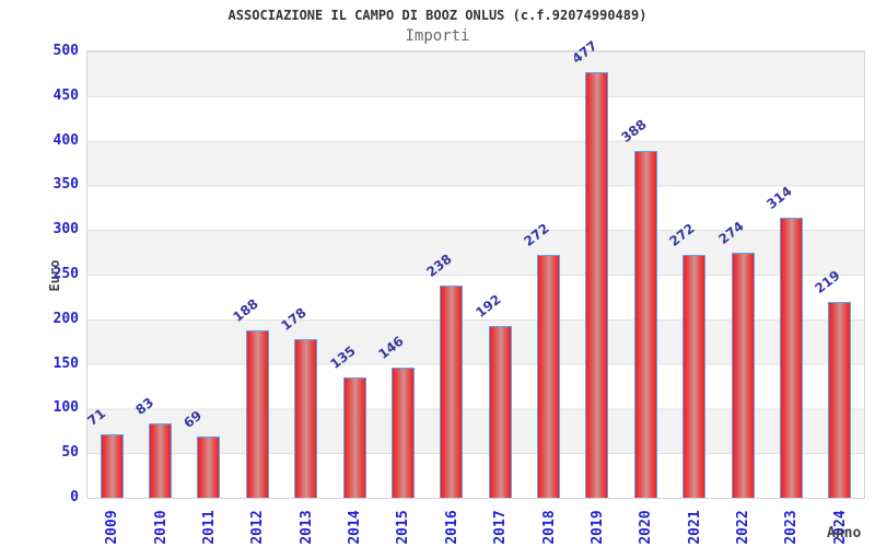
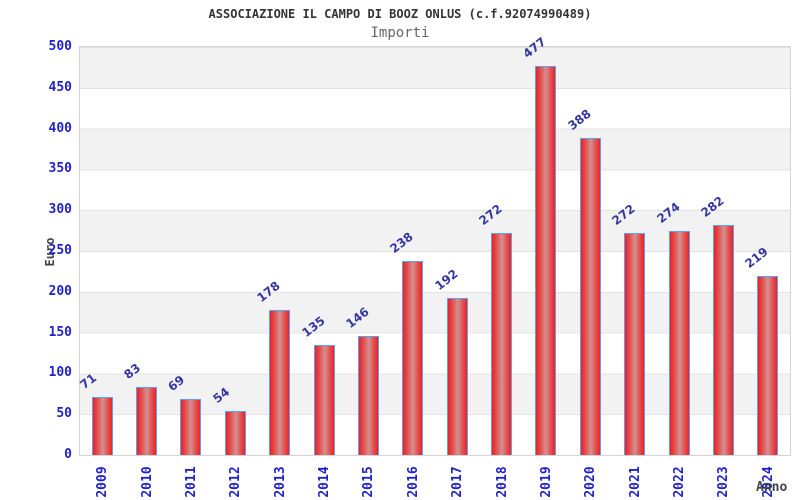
2012: 188 -> 54
2023: 314 -> 282
